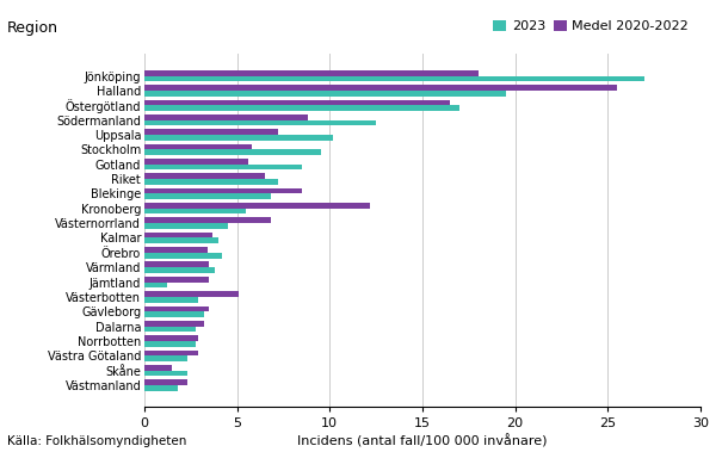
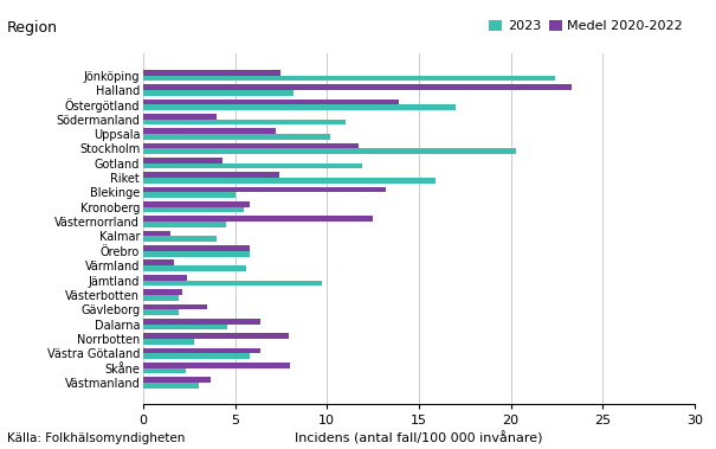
Medel 2020-2022/Jönköping: 18.0 -> 7.5
2023/Jönköping: 27.0 -> 22.4
Medel 2020-2022/Halland: 25.5 -> 23.3
2023/Halland: 19.5 -> 8.2
Medel 2020-2022/Östergötland: 16.5 -> 13.9
Medel 2020-2022/Södermanland: 8.8 -> 4.0
2023/Södermanland: 12.5 -> 11.0
Medel 2020-2022/Stockholm: 5.8 -> 11.7
2023/Stockholm: 9.5 -> 20.3
Medel 2020-2022/Gotland: 5.6 -> 4.3
2023/Gotland: 8.5 -> 11.9
Medel 2020-2022/Riket: 6.5 -> 7.4
2023/Riket: 7.2 -> 15.9
Medel 2020-2022/Blekinge: 8.5 -> 13.2
2023/Blekinge: 6.8 -> 5.0
Medel 2020-2022/Kronoberg: 12.2 -> 5.8
Medel 2020-2022/Västernorrland: 6.8 -> 12.5
Medel 2020-2022/Kalmar: 3.7 -> 1.5
Medel 2020-2022/Örebro: 3.4 -> 5.8
2023/Örebro: 4.2 -> 5.8
Medel 2020-2022/Värmland: 3.5 -> 1.7
2023/Värmland: 3.8 -> 5.6
Medel 2020-2022/Jämtland: 3.5 -> 2.4
2023/Jämtland: 1.2 -> 9.7
Medel 2020-2022/Västerbotten: 5.1 -> 2.1
2023/Västerbotten: 2.9 -> 1.9
2023/Gävleborg: 3.2 -> 1.9
Medel 2020-2022/Dalarna: 3.2 -> 6.4
2023/Dalarna: 2.8 -> 4.6
Medel 2020-2022/Norrbotten: 2.9 -> 7.9
Medel 2020-2022/Västra Götaland: 2.9 -> 6.4
2023/Västra Götaland: 2.3 -> 5.8
Medel 2020-2022/Skåne: 1.5 -> 8.0
Medel 2020-2022/Västmanland: 2.3 -> 3.7
2023/Västmanland: 1.8 -> 3.0
